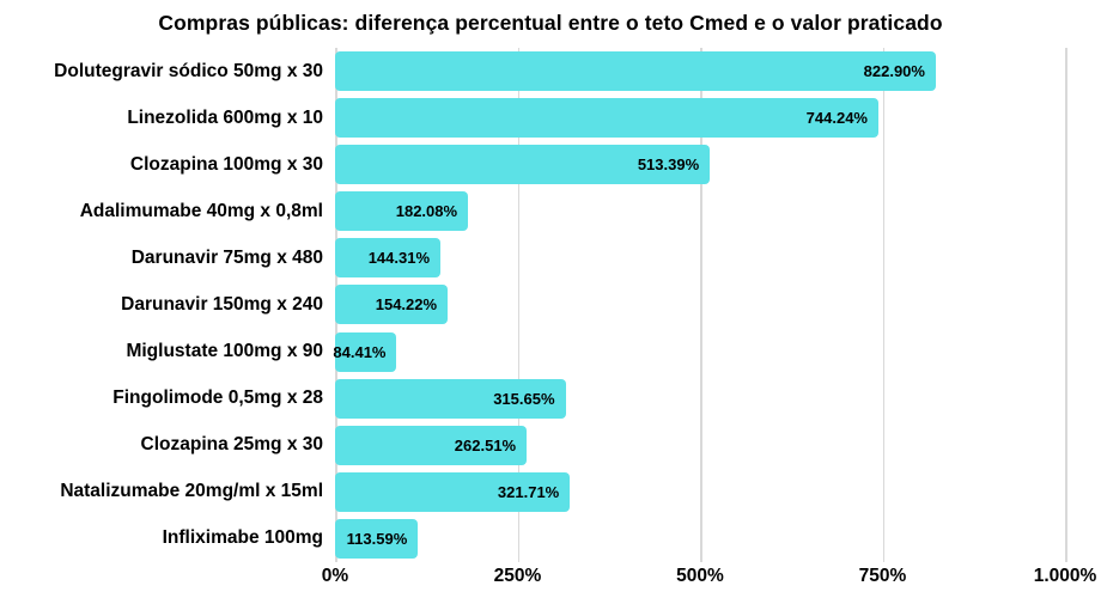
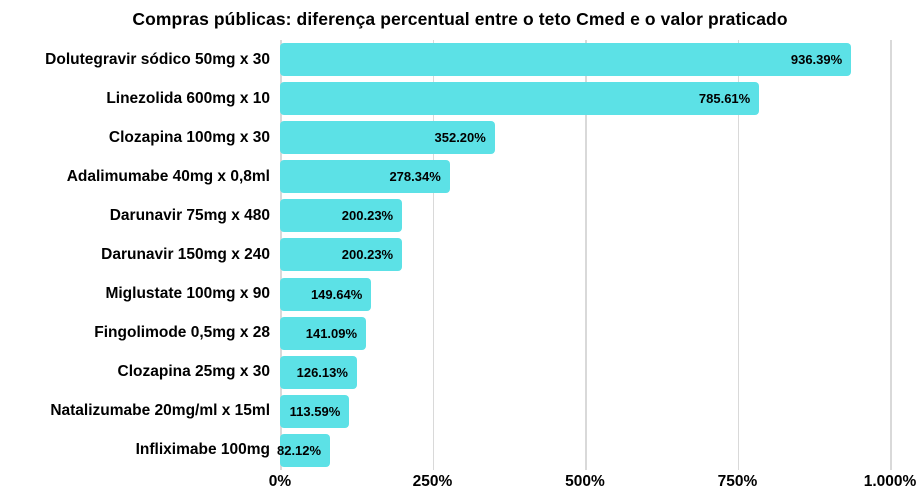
Dolutegravir sódico 50mg x 30: 822.90% -> 936.39%
Linezolida 600mg x 10: 744.24% -> 785.61%
Clozapina 100mg x 30: 513.39% -> 352.20%
Adalimumabe 40mg x 0,8ml: 182.08% -> 278.34%
Darunavir 75mg x 480: 144.31% -> 200.23%
Darunavir 150mg x 240: 154.22% -> 200.23%
Miglustate 100mg x 90: 84.41% -> 149.64%
Fingolimode 0,5mg x 28: 315.65% -> 141.09%
Clozapina 25mg x 30: 262.51% -> 126.13%
Natalizumabe 20mg/ml x 15ml: 321.71% -> 113.59%
Infliximabe 100mg: 113.59% -> 82.12%
